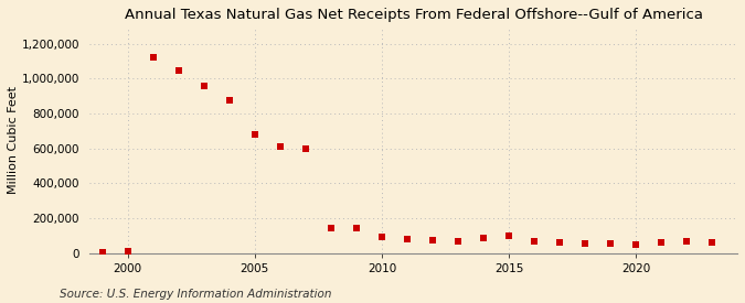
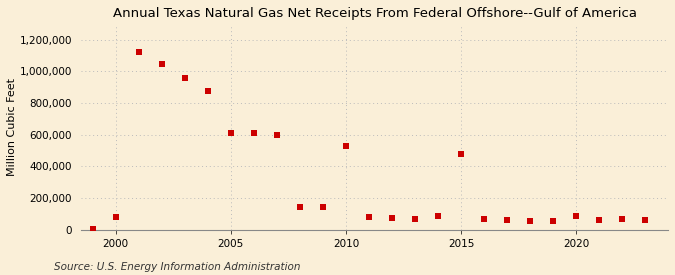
2000: 10,000 -> 80,000
2005: 680,000 -> 610,000
2010: 100,000 -> 530,000
2015: 100,000 -> 480,000
2020: 50,000 -> 90,000
